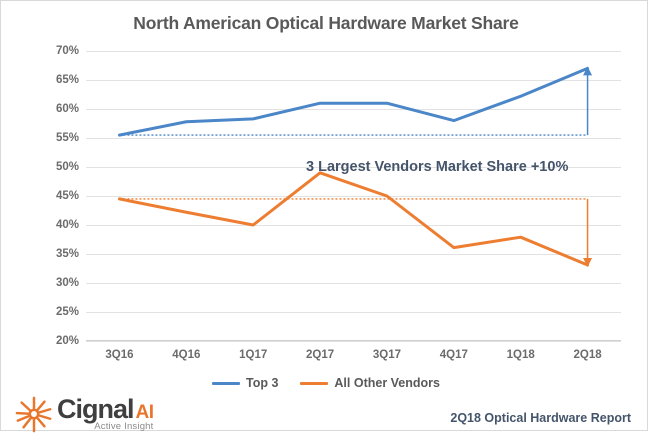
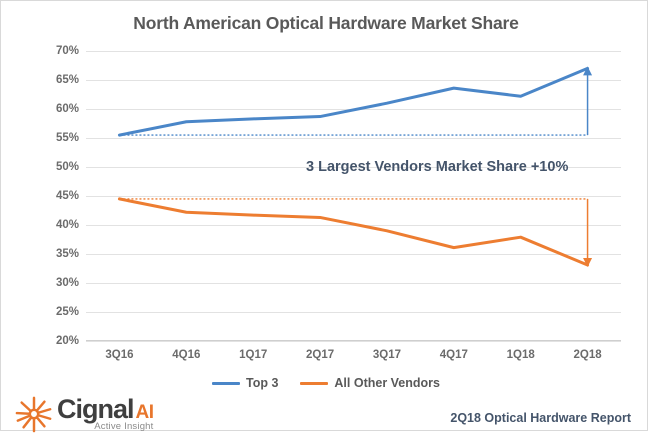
All Other Vendors/1Q17: 40% -> 42%
Top 3/2Q17: 61% -> 59%
All Other Vendors/2Q17: 49% -> 41%
All Other Vendors/3Q17: 45% -> 39%
Top 3/4Q17: 58% -> 64%
